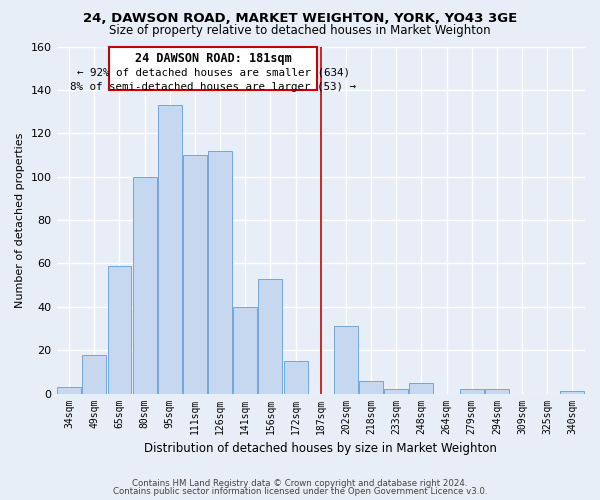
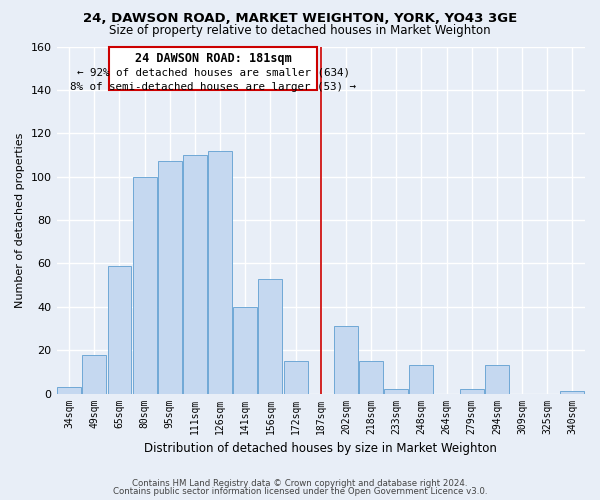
95sqm: 133 -> 107
218sqm: 6 -> 15
248sqm: 5 -> 13
294sqm: 2 -> 13
